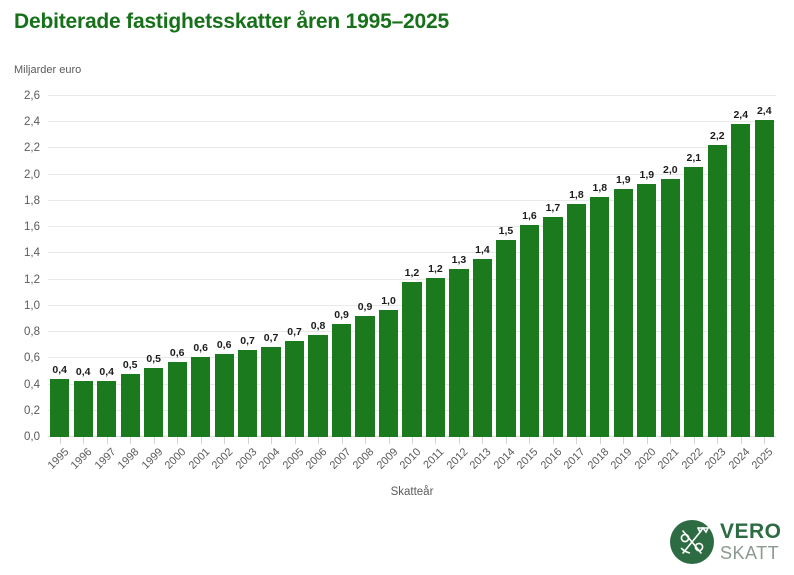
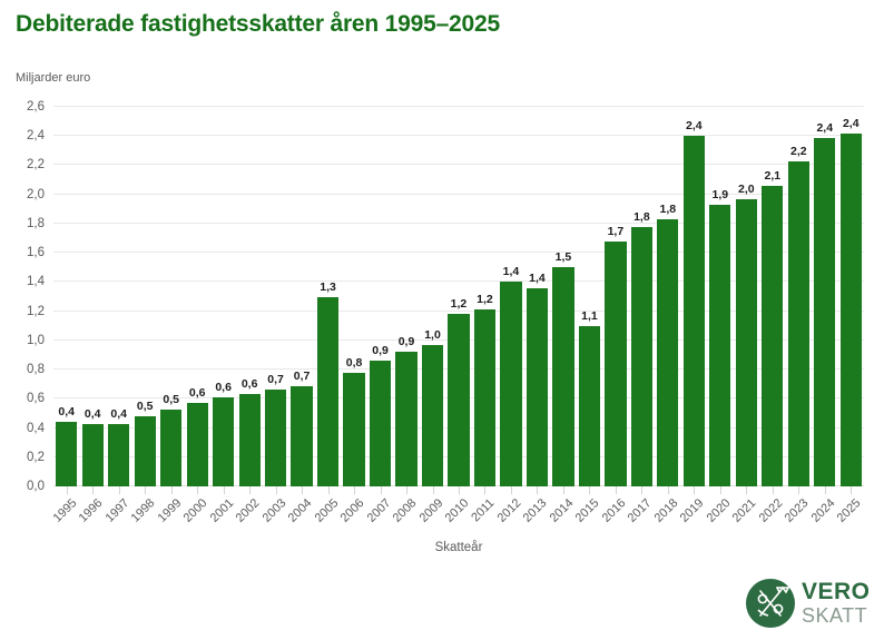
2005: 0,7 -> 1,3
2012: 1,3 -> 1,4
2015: 1,6 -> 1,1
2019: 1,9 -> 2,4
